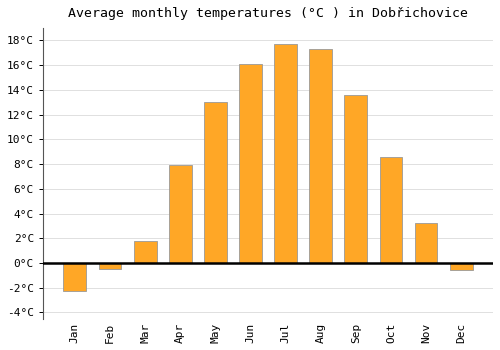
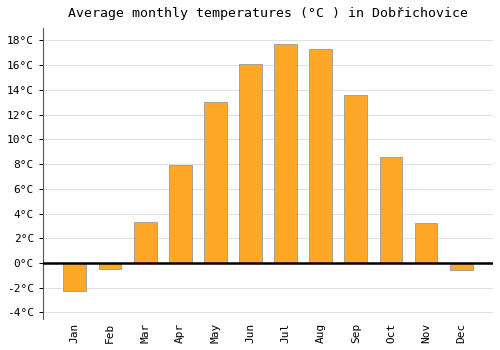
Mar: 1.8°C -> 3.3°C
